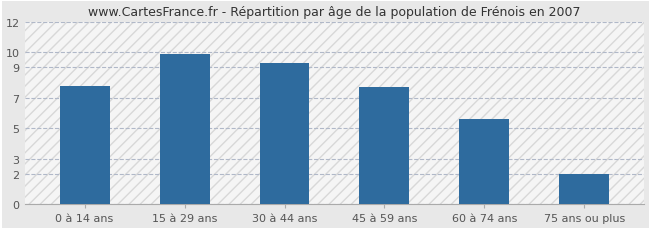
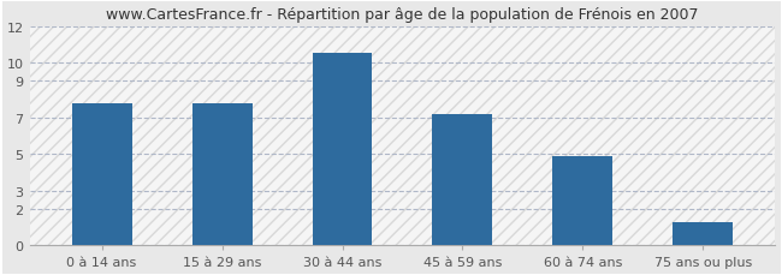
15 à 29 ans: 9.9 -> 7.8
30 à 44 ans: 9.3 -> 10.5
45 à 59 ans: 7.7 -> 7.2
60 à 74 ans: 5.6 -> 4.9
75 ans ou plus: 2.0 -> 1.3
